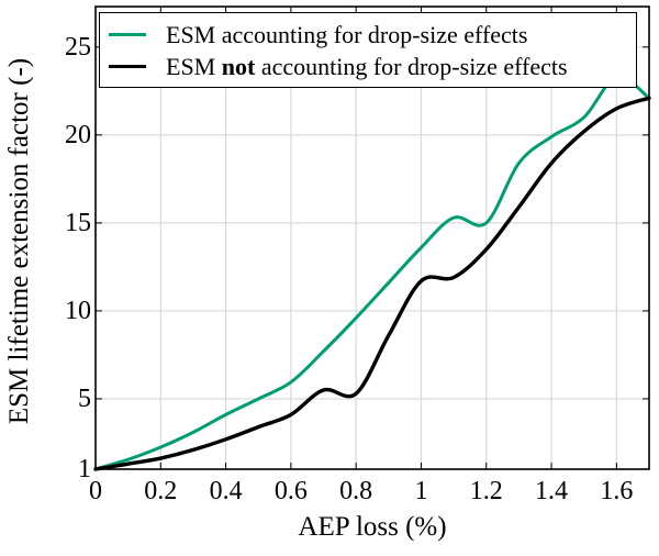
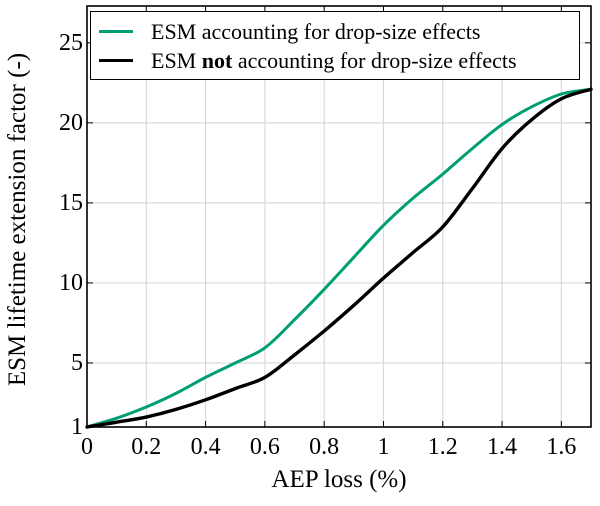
ESM not accounting for drop-size effects/0.8: 5.3 -> 7.0
ESM not accounting for drop-size effects/1: 11.7 -> 10.3
ESM accounting for drop-size effects/1.2: 15.0 -> 16.8
ESM accounting for drop-size effects/1.6: 23.3 -> 21.8
